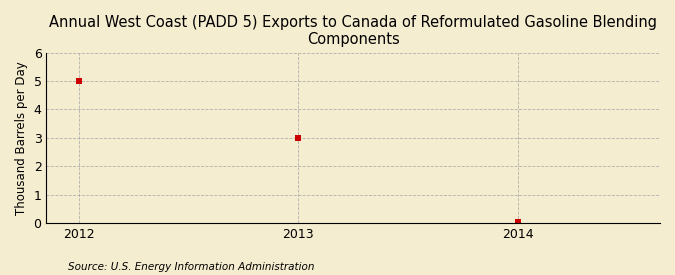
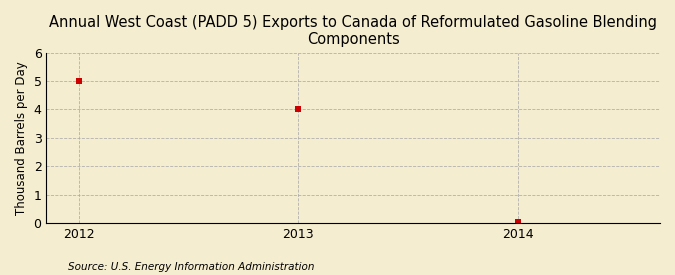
2013: 3.00 -> 4.00
